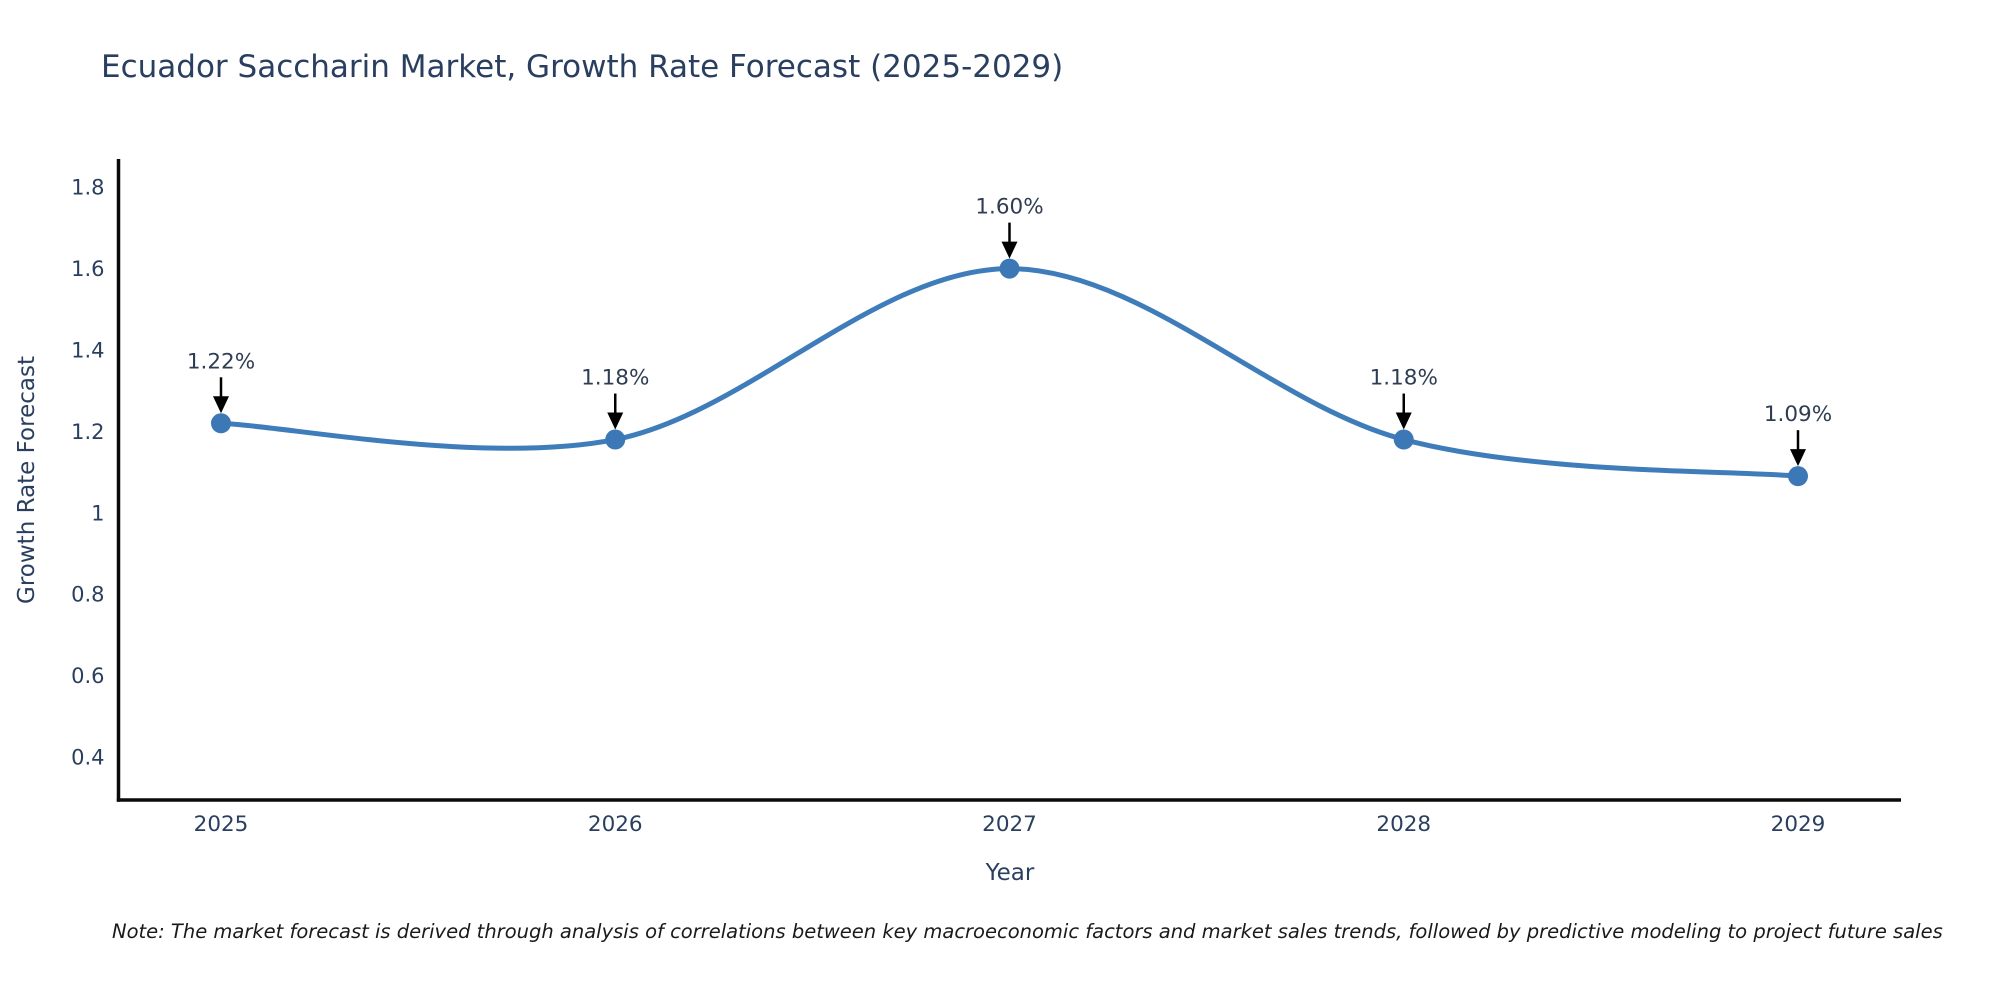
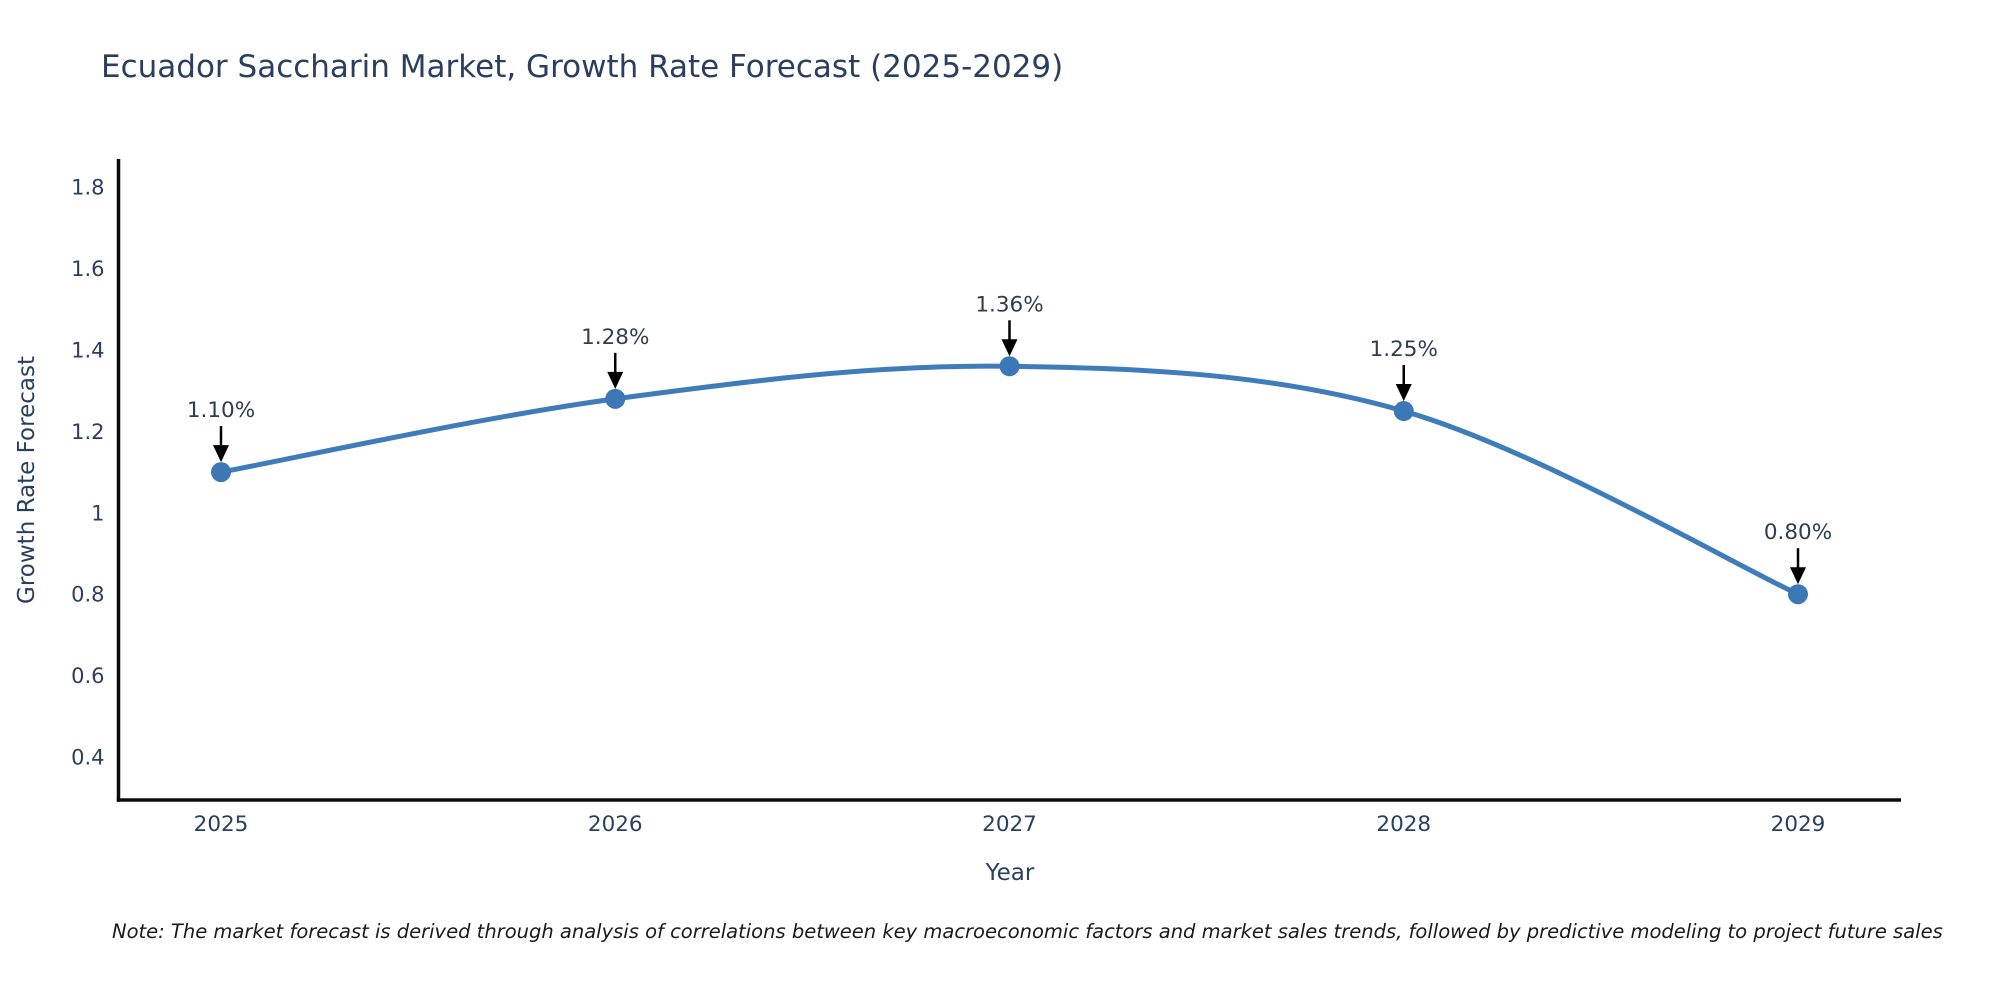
2025: 1.22% -> 1.10%
2026: 1.18% -> 1.28%
2027: 1.60% -> 1.36%
2028: 1.18% -> 1.25%
2029: 1.09% -> 0.80%
